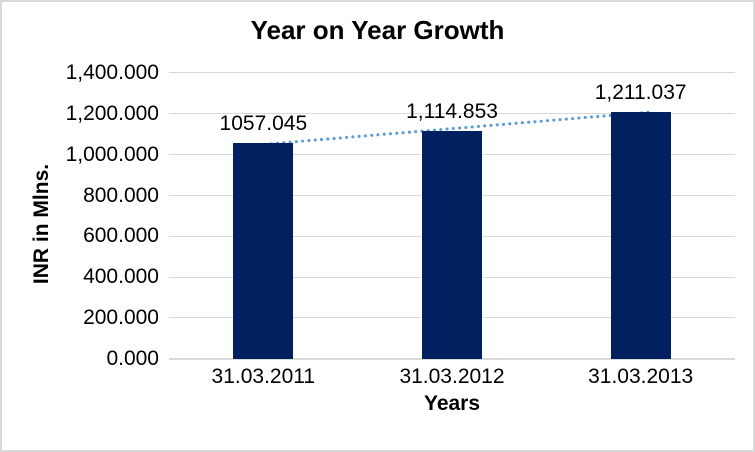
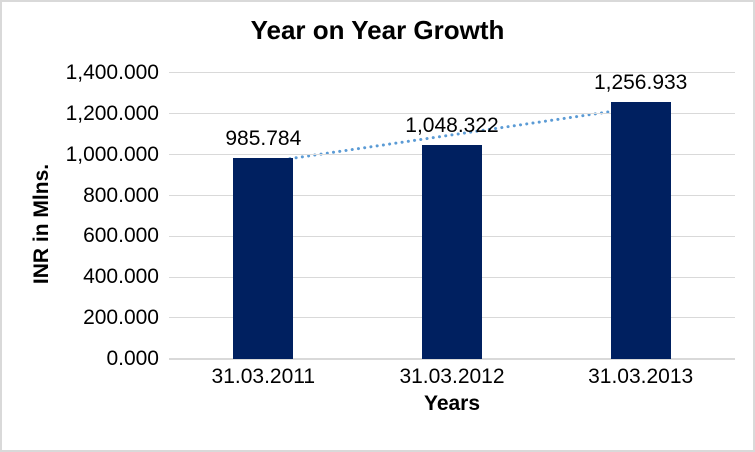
31.03.2011: 1057.045 -> 985.784
31.03.2012: 1,114.853 -> 1,048.322
31.03.2013: 1,211.037 -> 1,256.933
